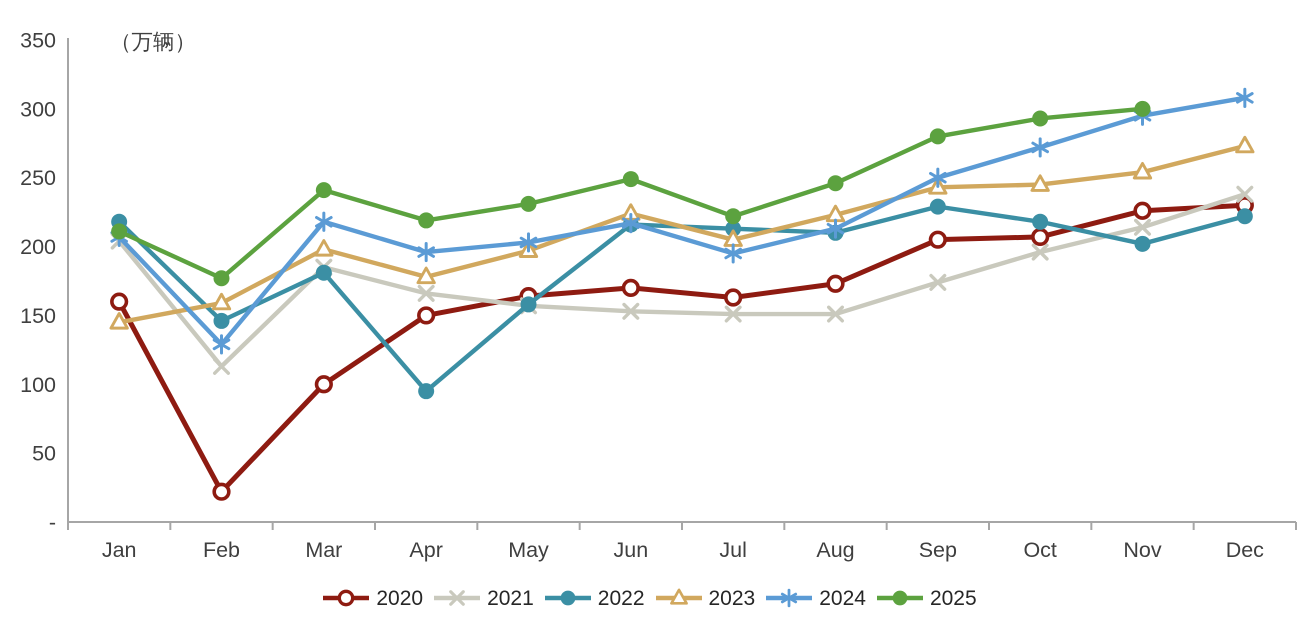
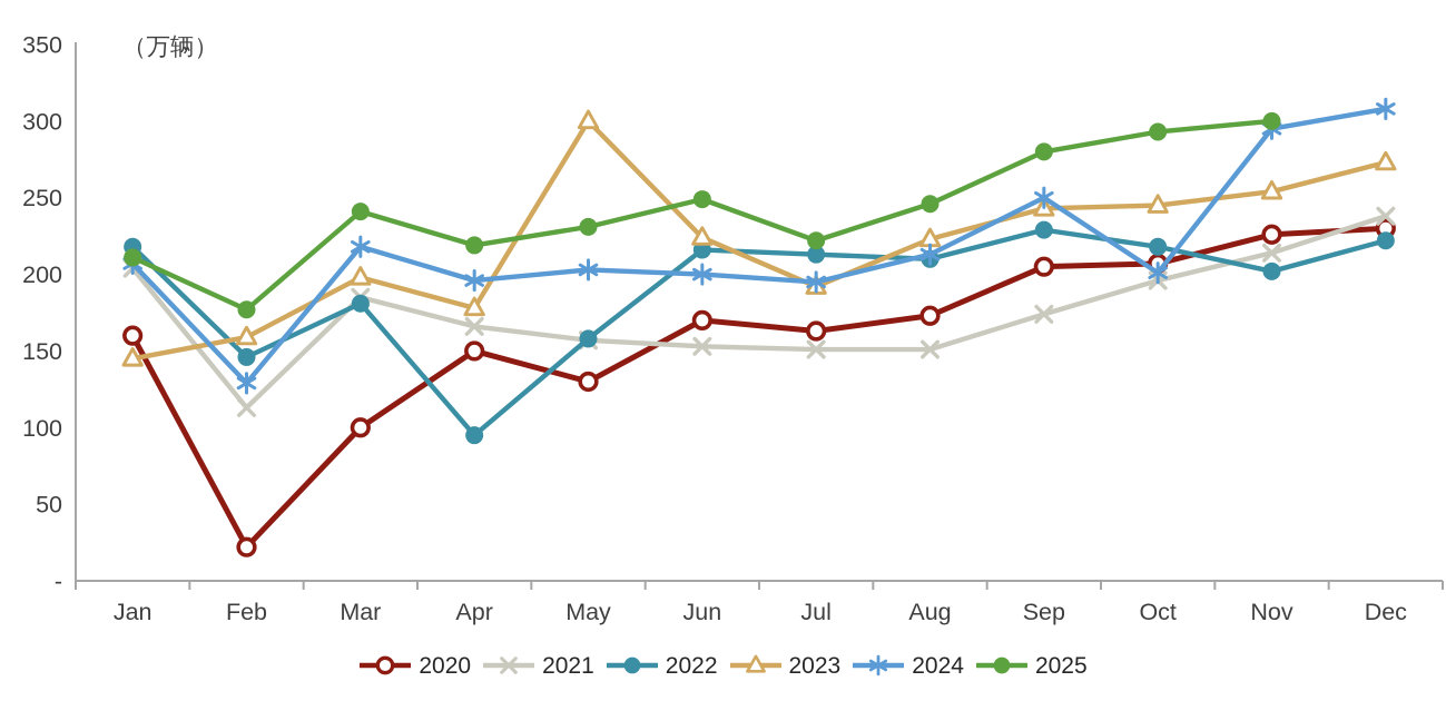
2020/May: 164 -> 130
2023/May: 197 -> 300
2024/Jun: 217 -> 200
2023/Jul: 205 -> 192
2024/Oct: 272 -> 201
